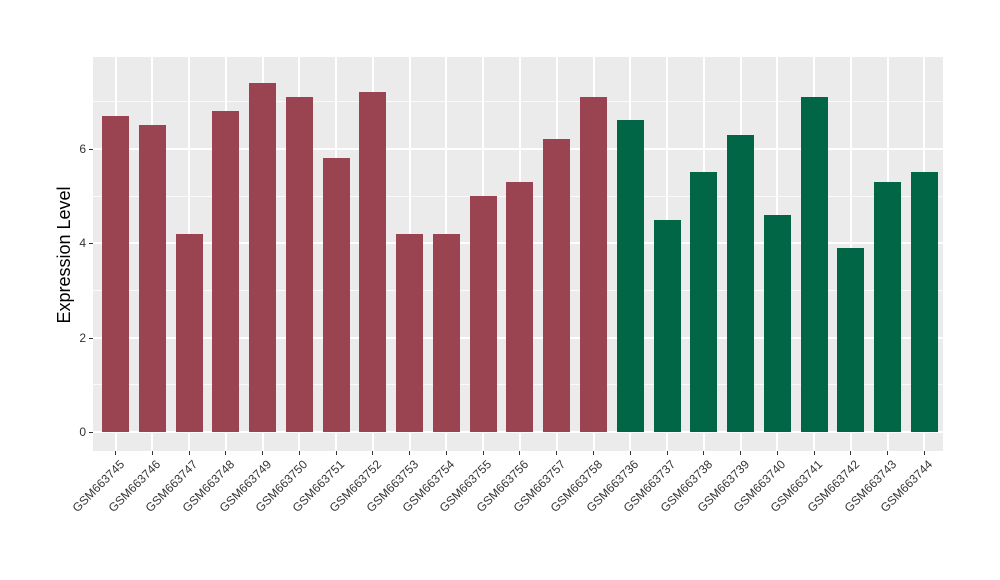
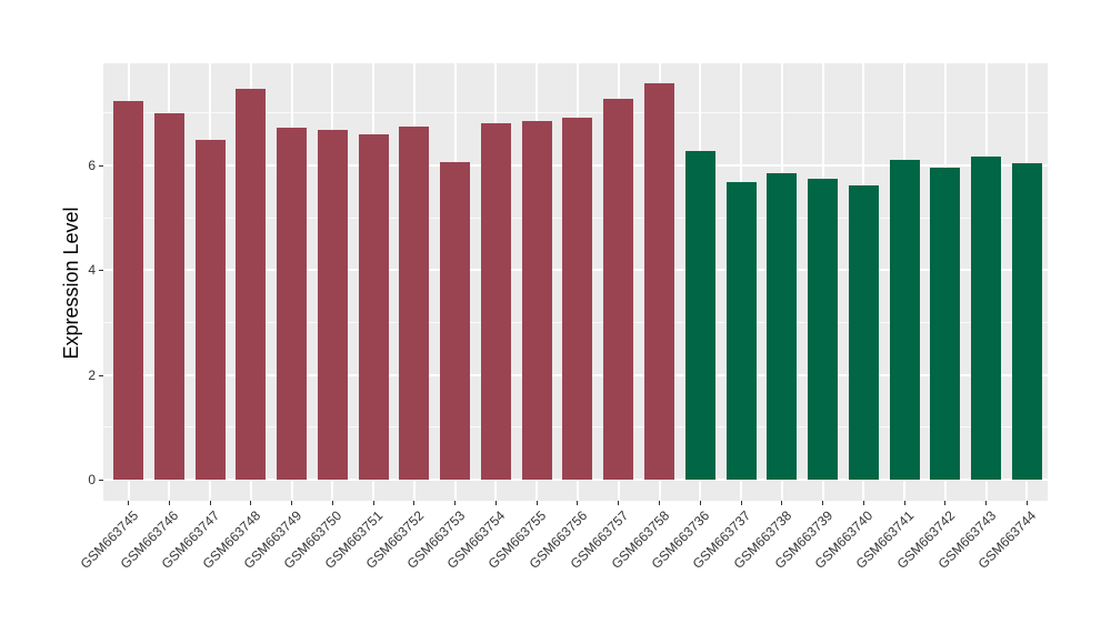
GSM663745: 6.7 -> 7.2
GSM663746: 6.5 -> 7.0
GSM663747: 4.2 -> 6.5
GSM663748: 6.8 -> 7.5
GSM663749: 7.4 -> 6.7
GSM663750: 7.1 -> 6.7
GSM663751: 5.8 -> 6.6
GSM663752: 7.2 -> 6.7
GSM663753: 4.2 -> 6.1
GSM663754: 4.2 -> 6.8
GSM663755: 5.0 -> 6.8
GSM663756: 5.3 -> 6.9
GSM663757: 6.2 -> 7.3
GSM663758: 7.1 -> 7.6
GSM663736: 6.6 -> 6.3
GSM663737: 4.5 -> 5.7
GSM663738: 5.5 -> 5.8
GSM663739: 6.3 -> 5.7
GSM663740: 4.6 -> 5.6
GSM663741: 7.1 -> 6.1
GSM663742: 3.9 -> 6.0
GSM663743: 5.3 -> 6.2
GSM663744: 5.5 -> 6.0
